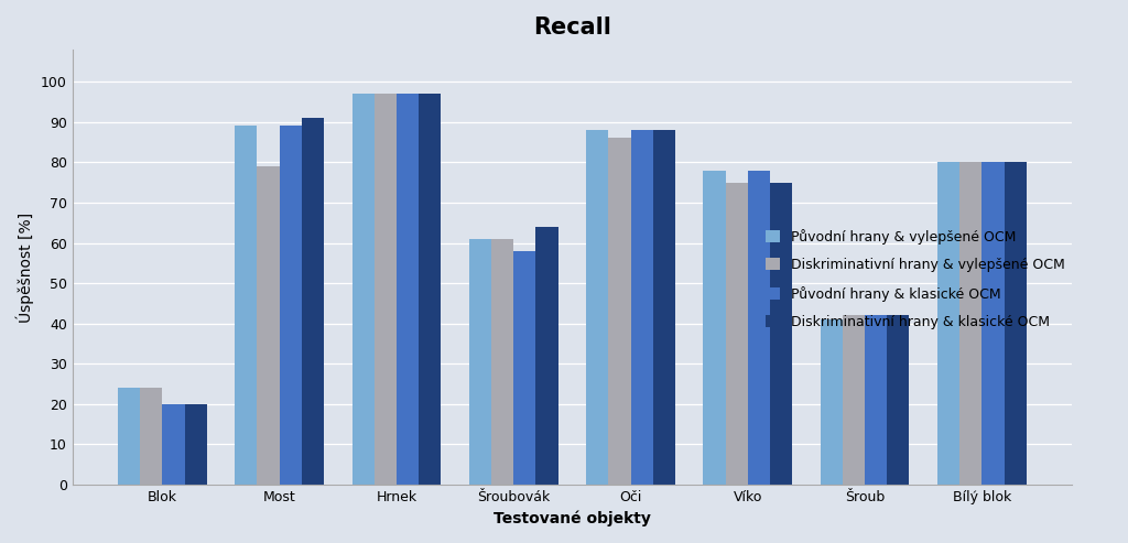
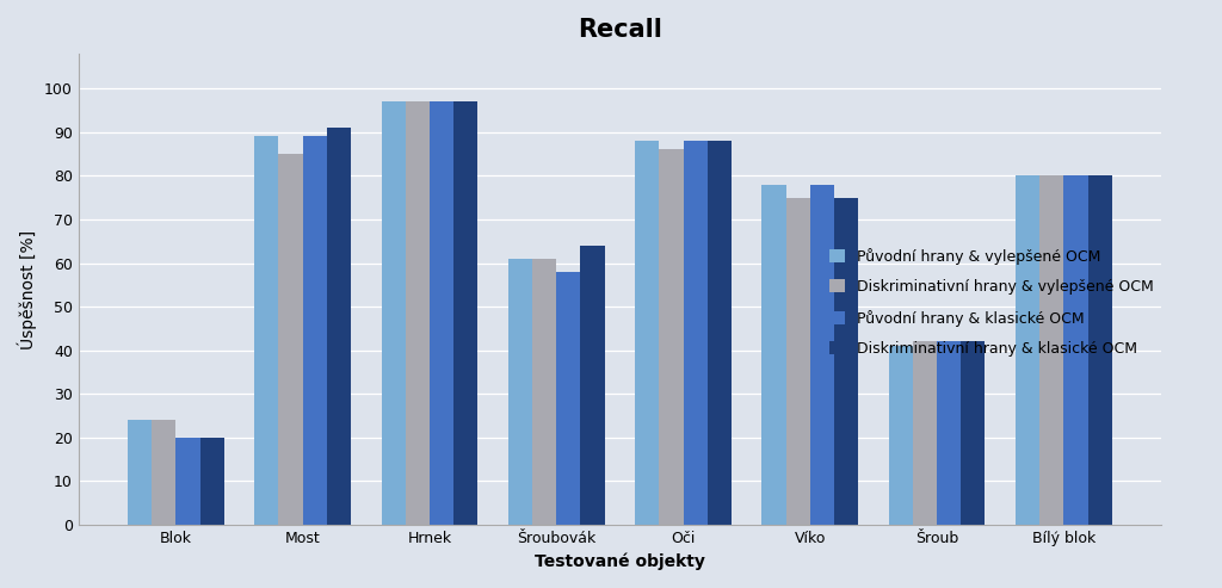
Diskriminativní hrany & vylepšené OCM/Most: 79 -> 85
